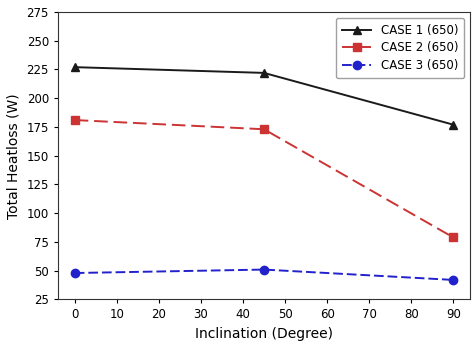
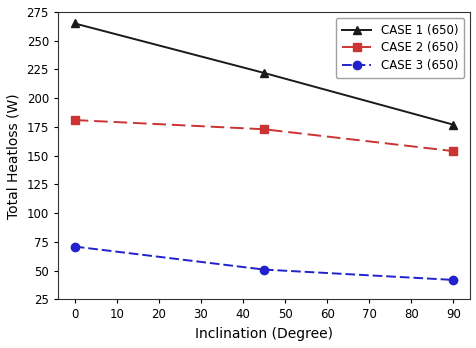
CASE 1 (650)/0: 227 -> 265
CASE 3 (650)/0: 48 -> 71
CASE 2 (650)/90: 79 -> 154
